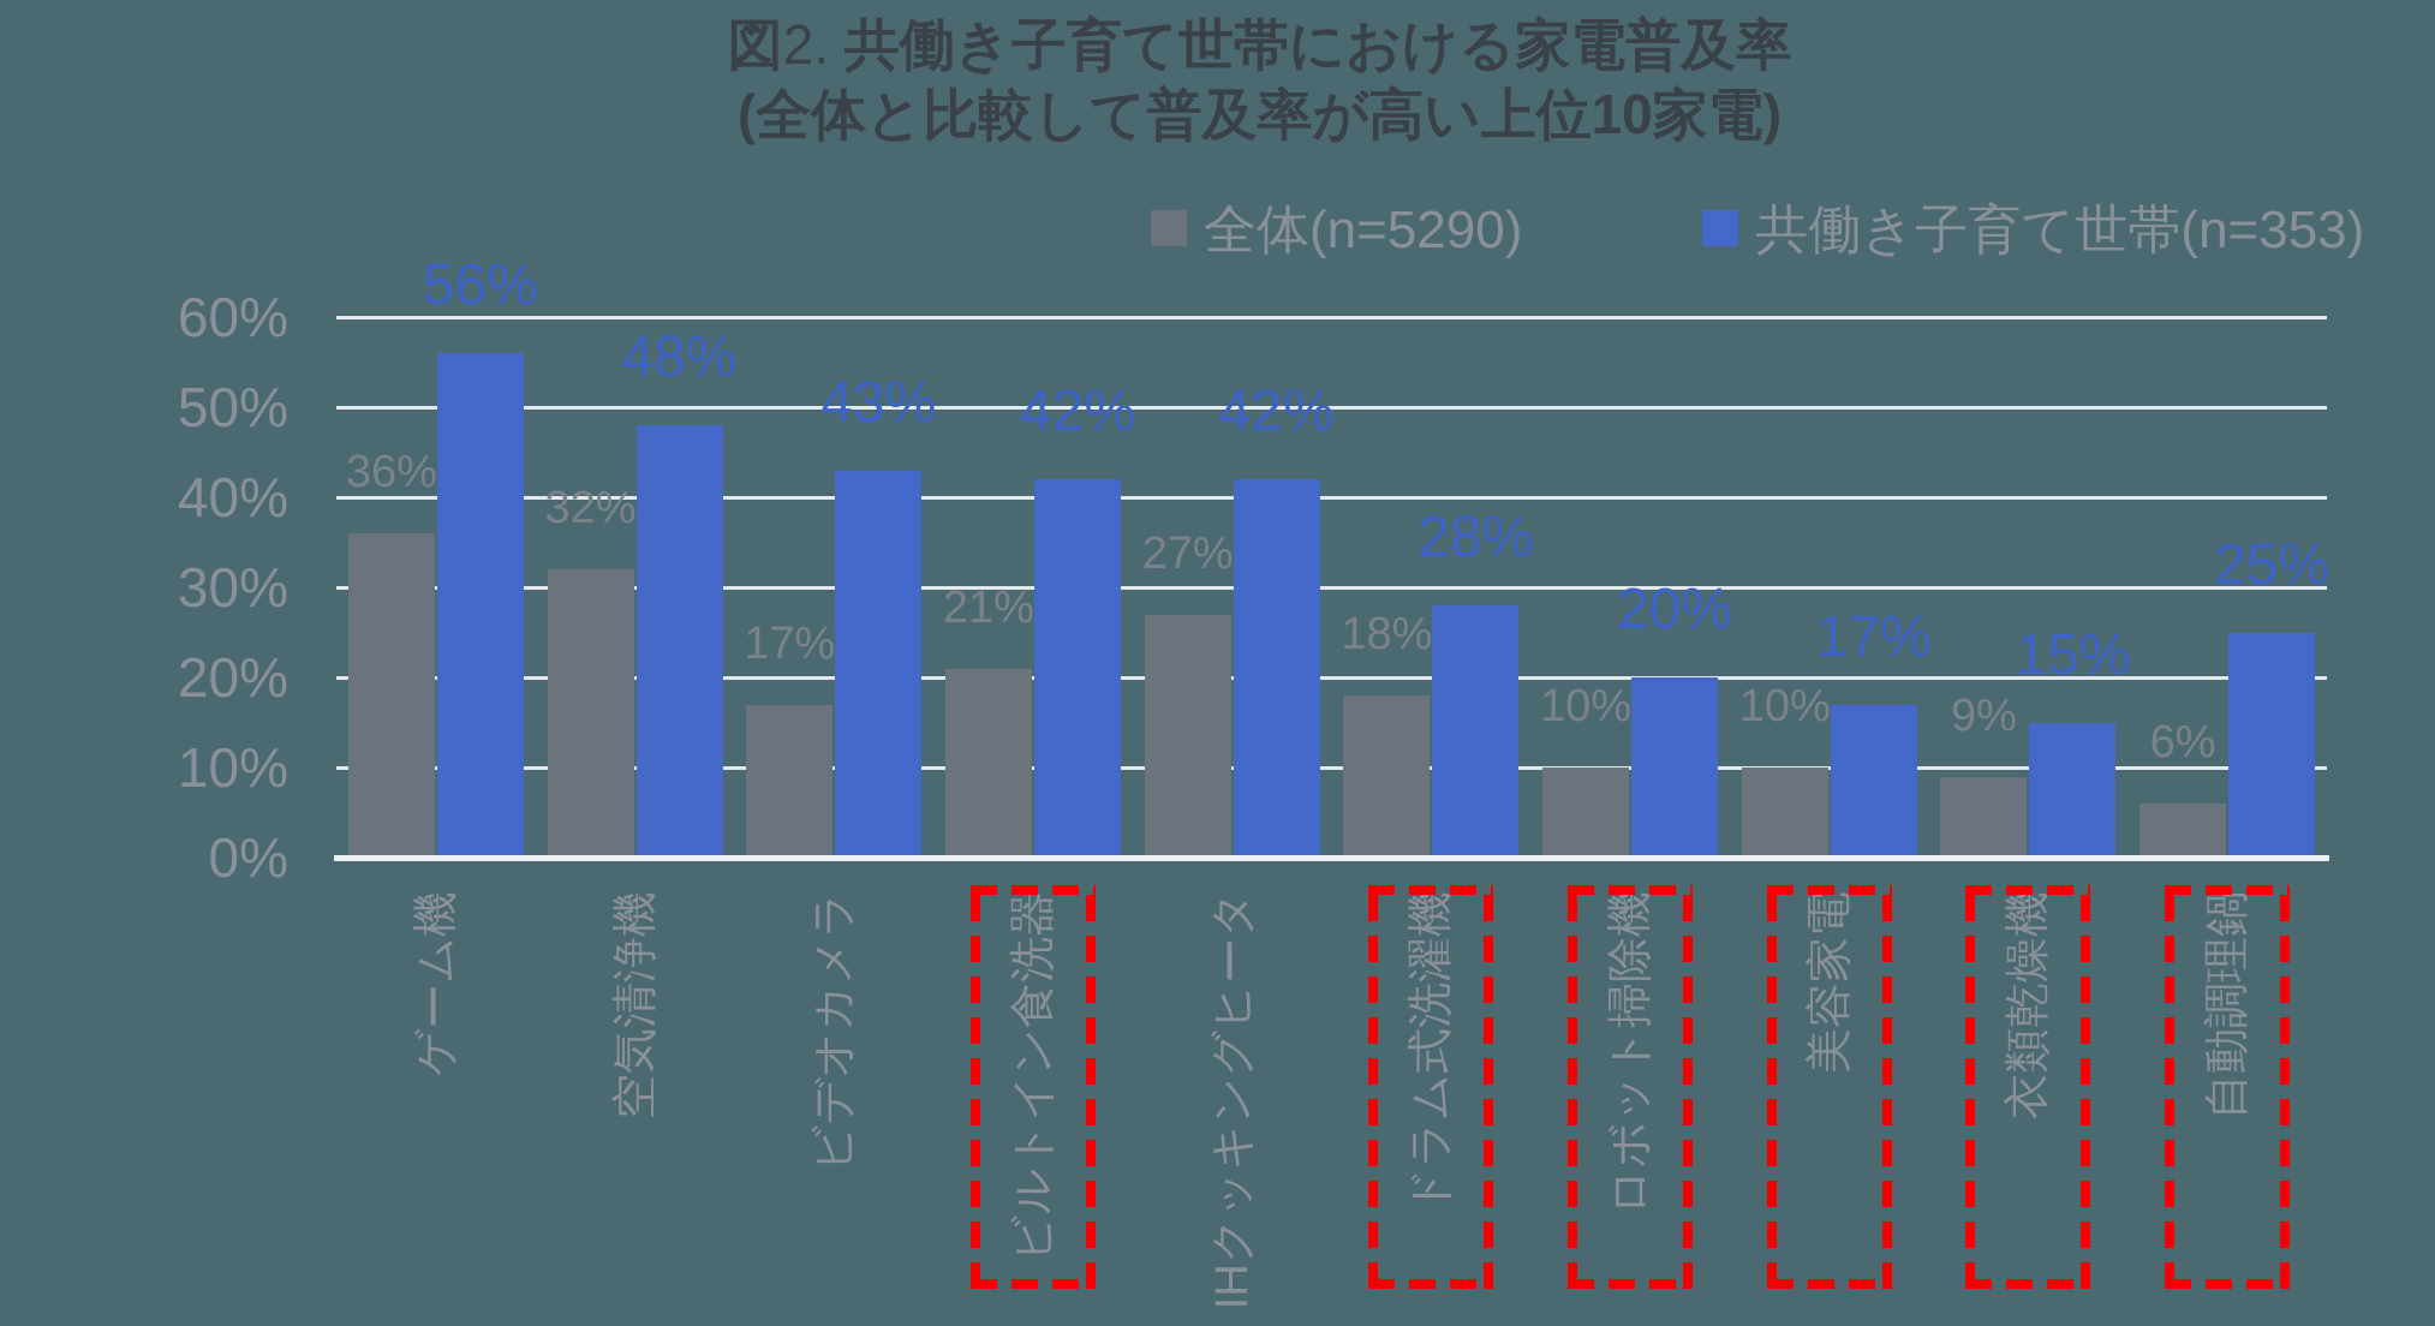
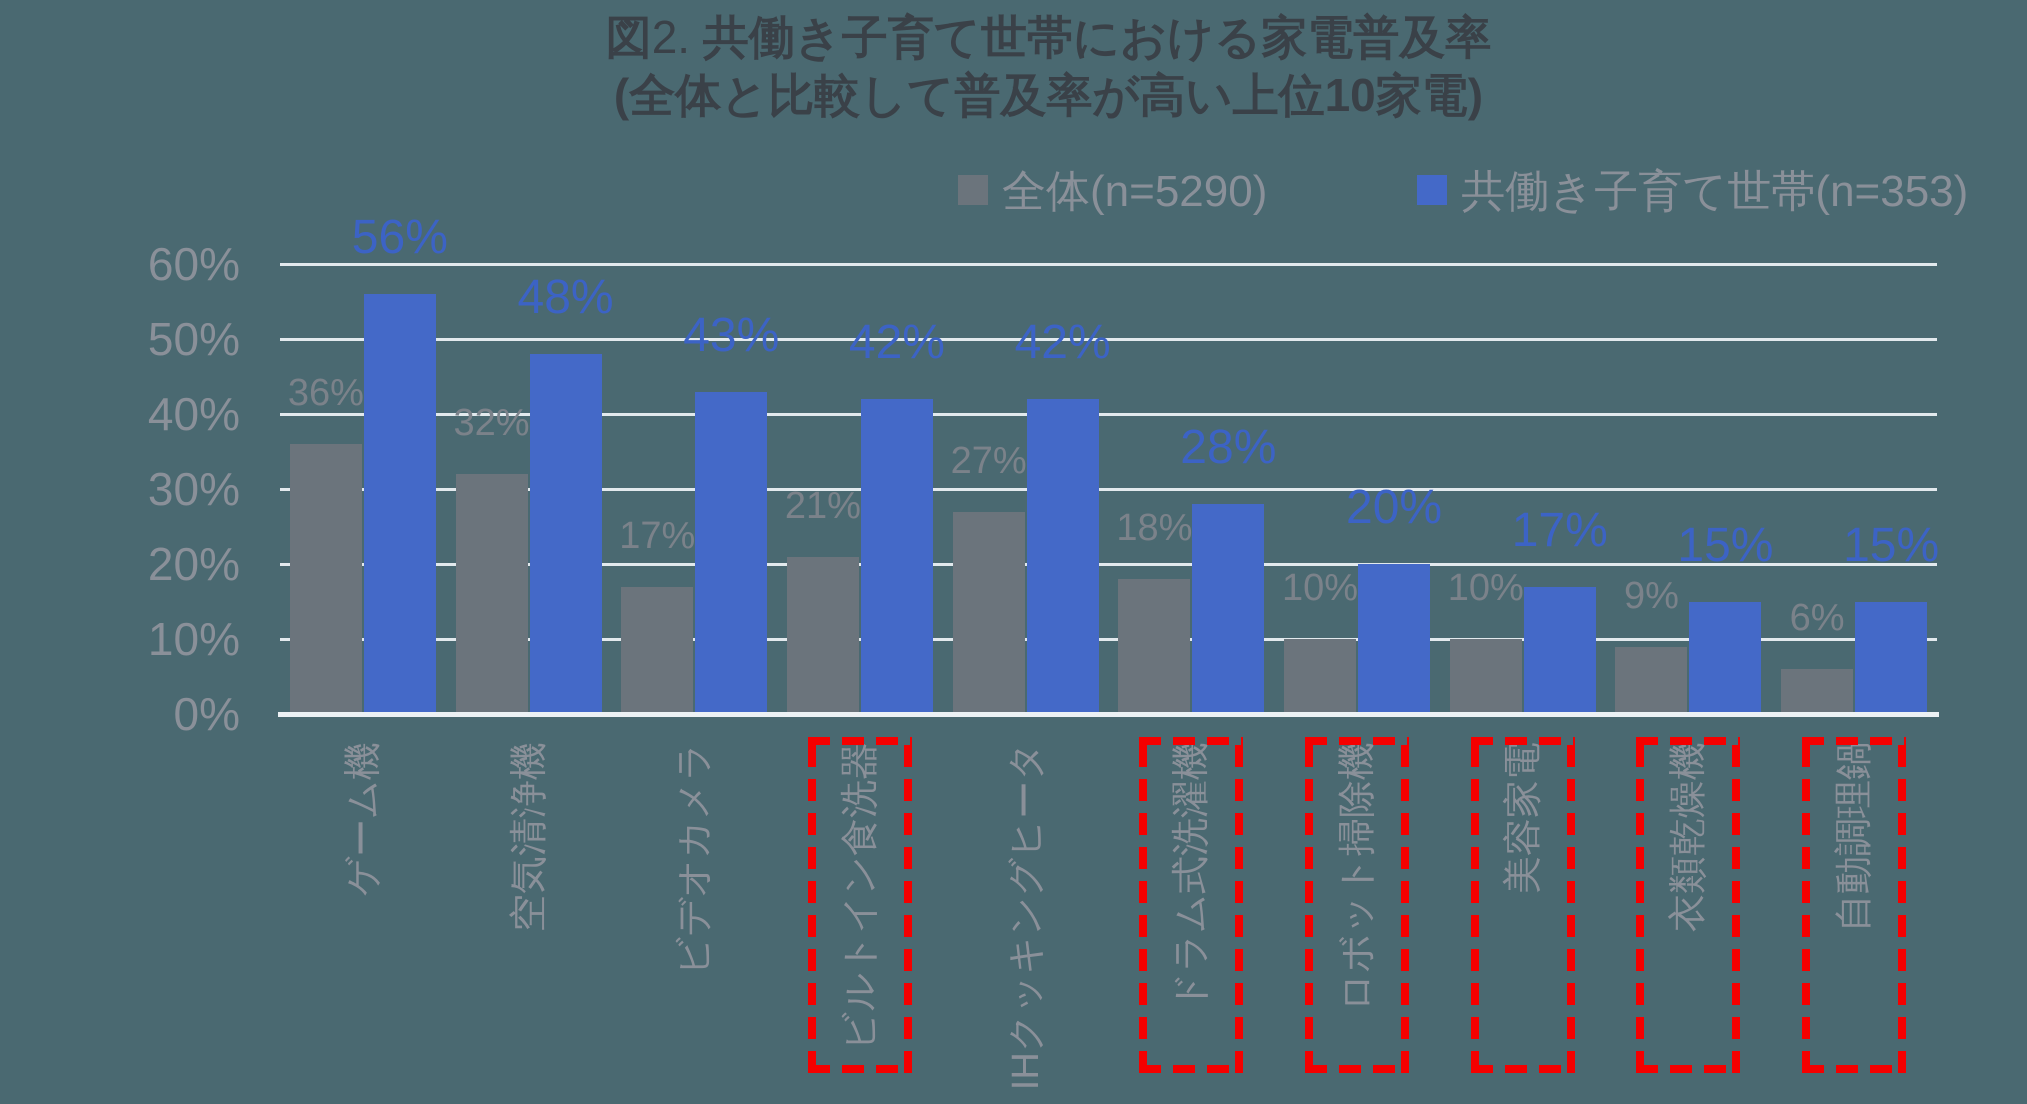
共働き子育て世帯(n=353)/自動調理鍋: 25% -> 15%
